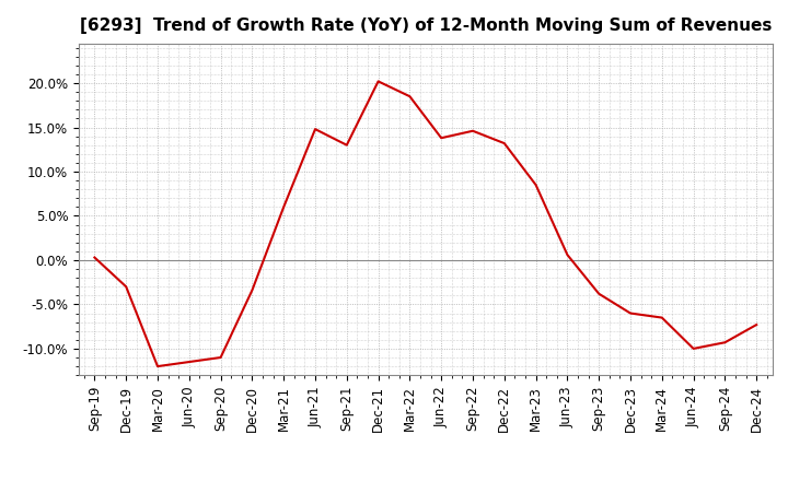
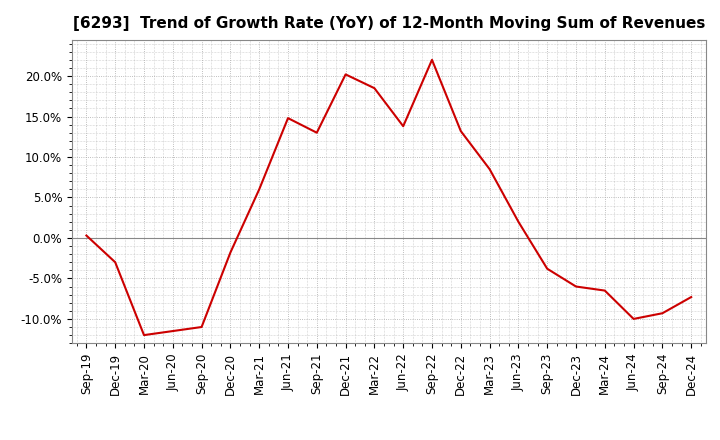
Dec-20: -3.4% -> -1.8%
Sep-22: 14.6% -> 22.0%
Jun-23: 0.6% -> 2.0%
